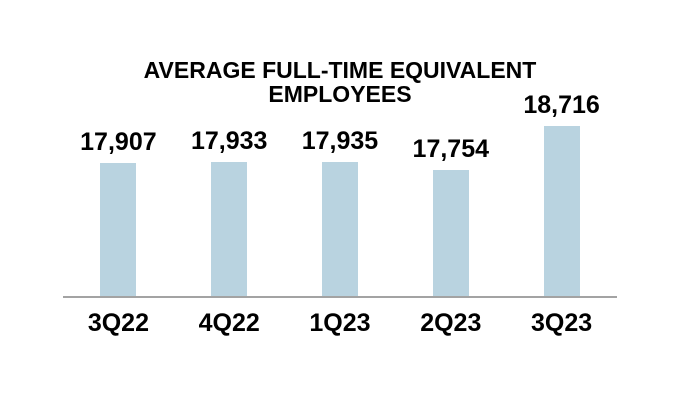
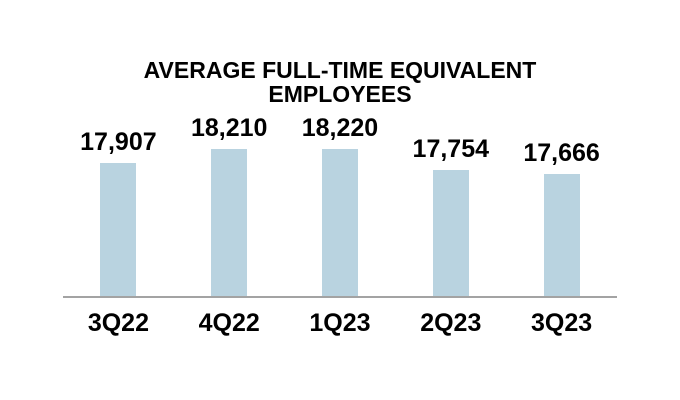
4Q22: 17,933 -> 18,210
1Q23: 17,935 -> 18,220
3Q23: 18,716 -> 17,666
